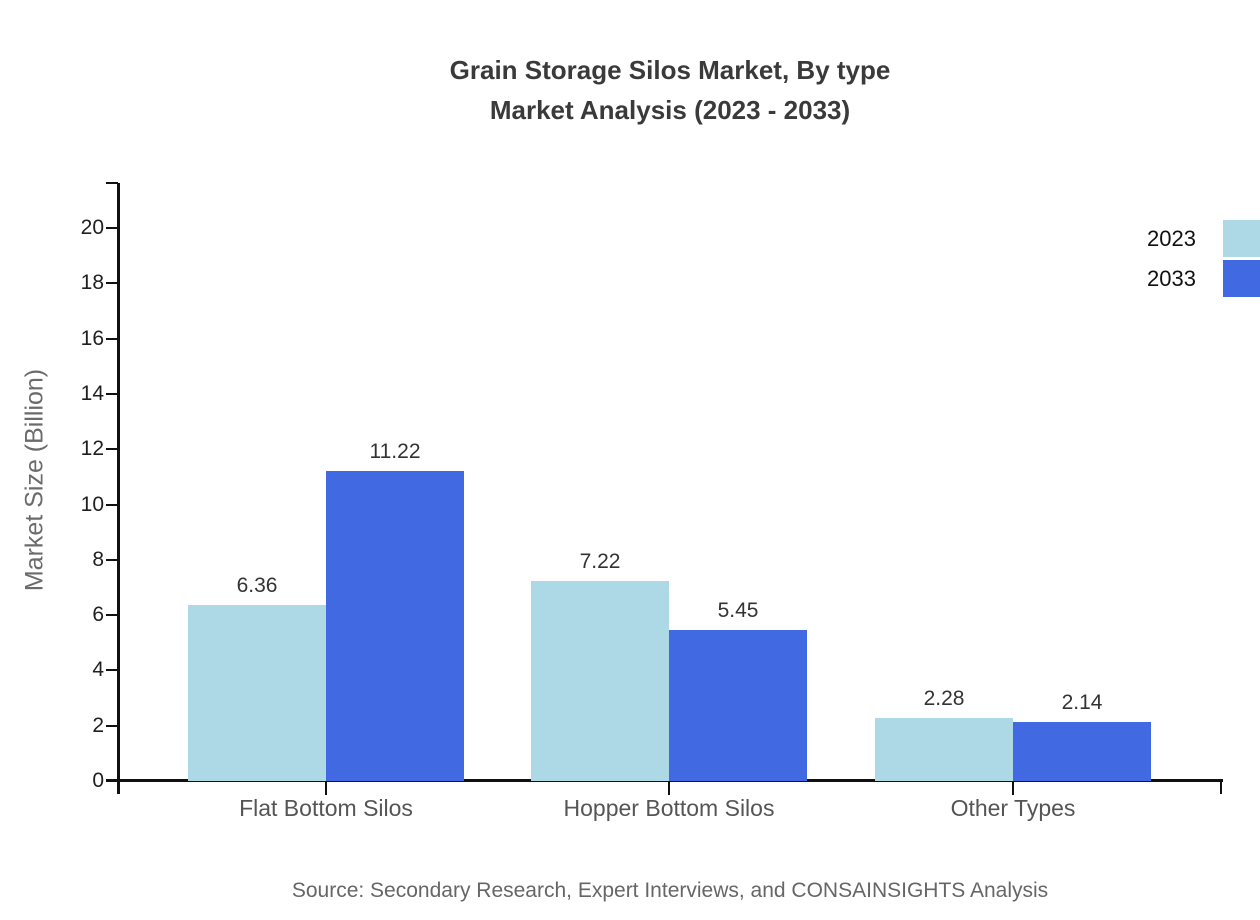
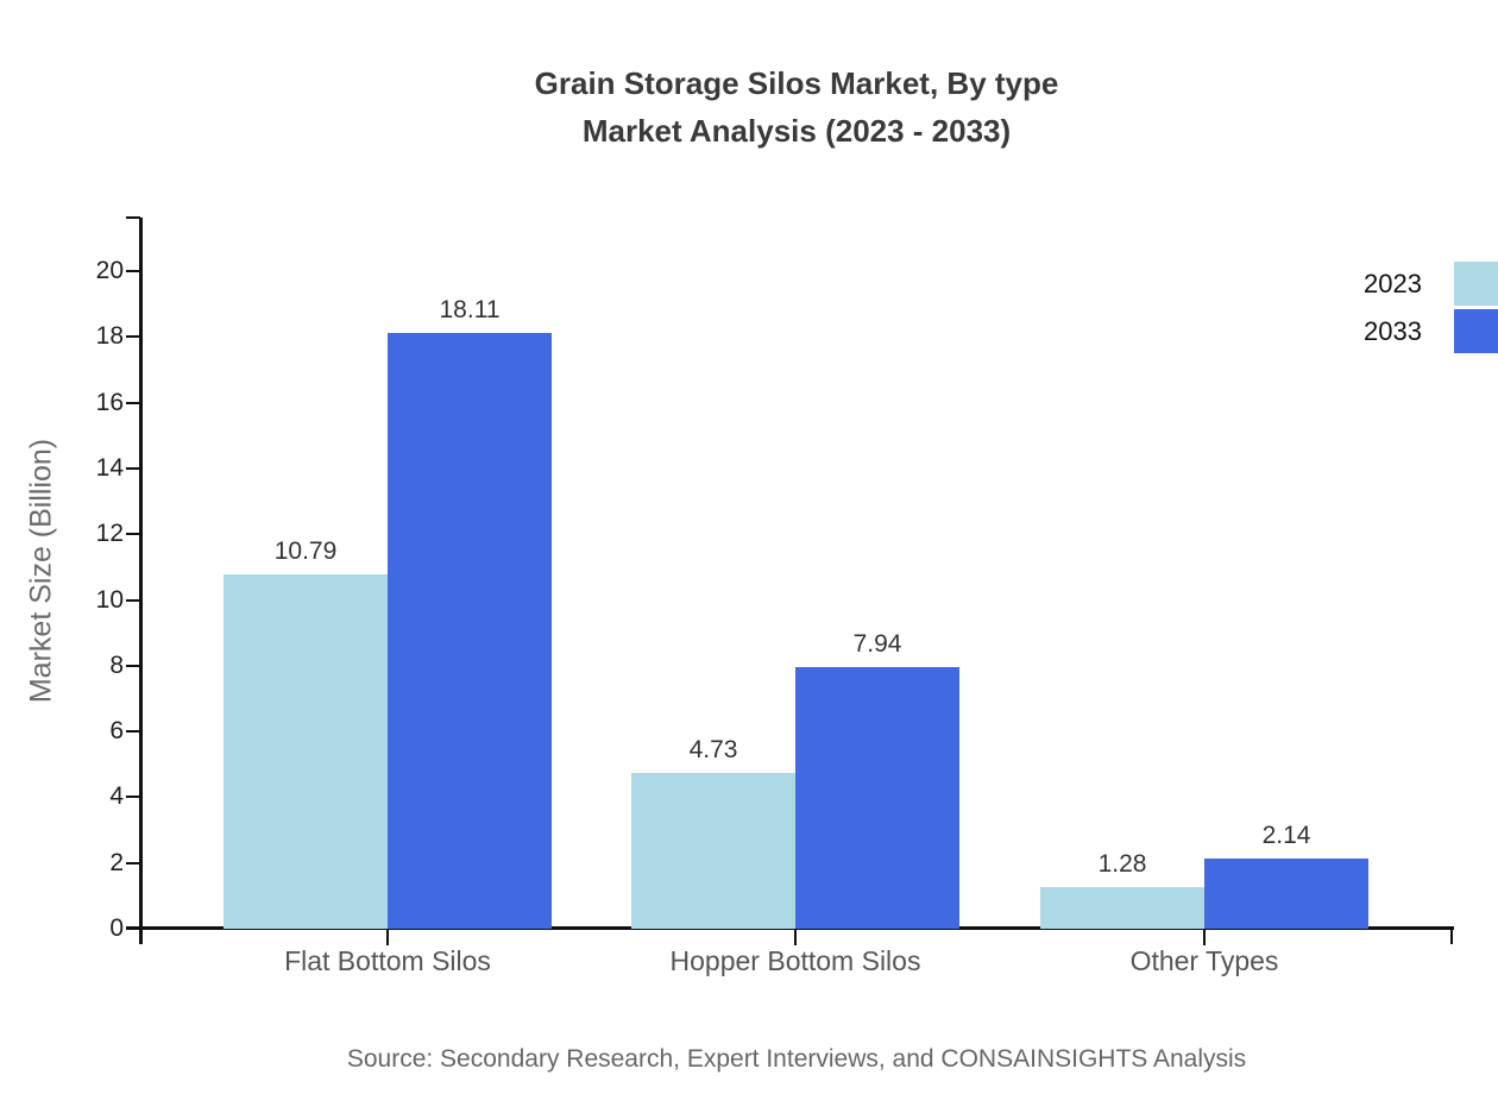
2023/Flat Bottom Silos: 6.36 -> 10.79
2033/Flat Bottom Silos: 11.22 -> 18.11
2023/Hopper Bottom Silos: 7.22 -> 4.73
2033/Hopper Bottom Silos: 5.45 -> 7.94
2023/Other Types: 2.28 -> 1.28
